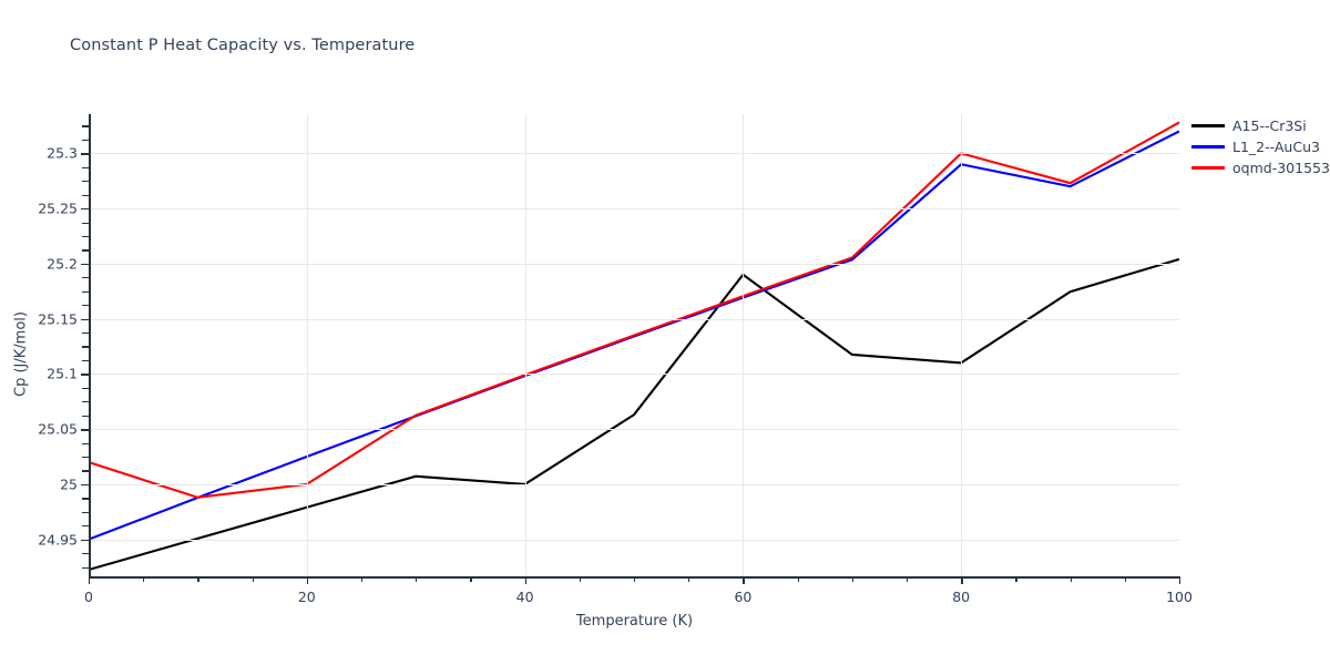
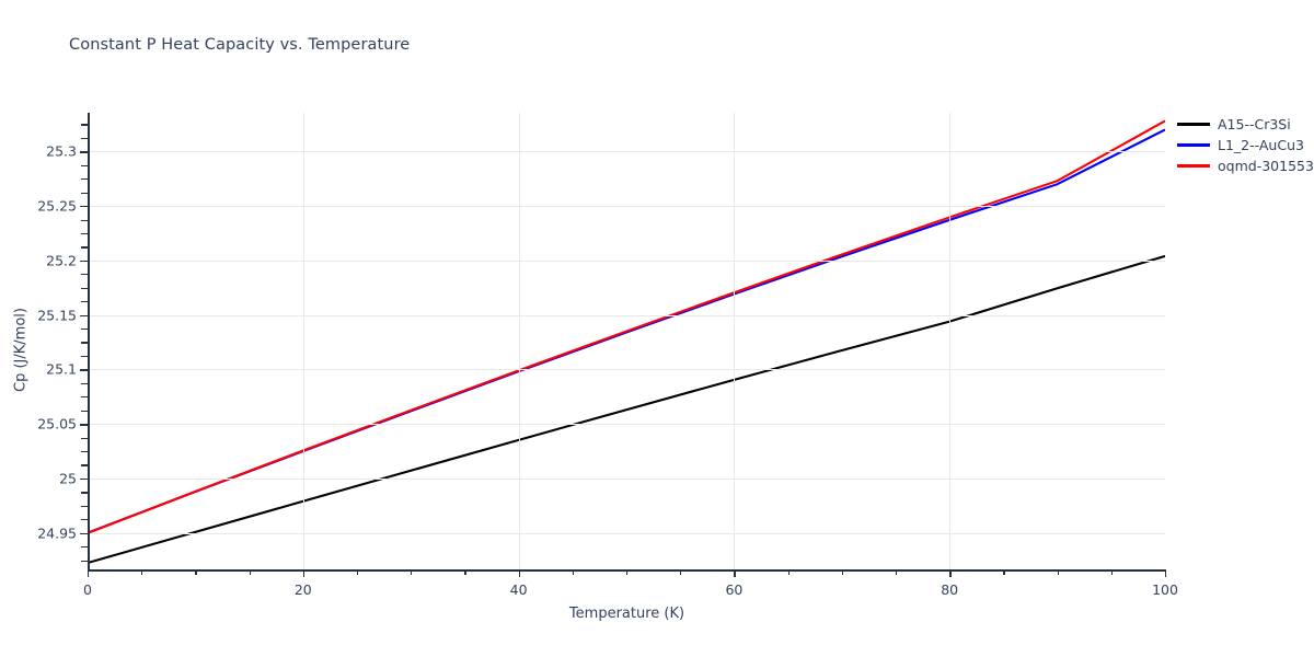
oqmd-301553/0: 25.02 -> 24.95
oqmd-301553/20: 25.00 -> 25.03
A15--Cr3Si/40: 25.00 -> 25.04
A15--Cr3Si/60: 25.19 -> 25.09
A15--Cr3Si/80: 25.11 -> 25.14
L1_2--AuCu3/80: 25.29 -> 25.24
oqmd-301553/80: 25.30 -> 25.24
